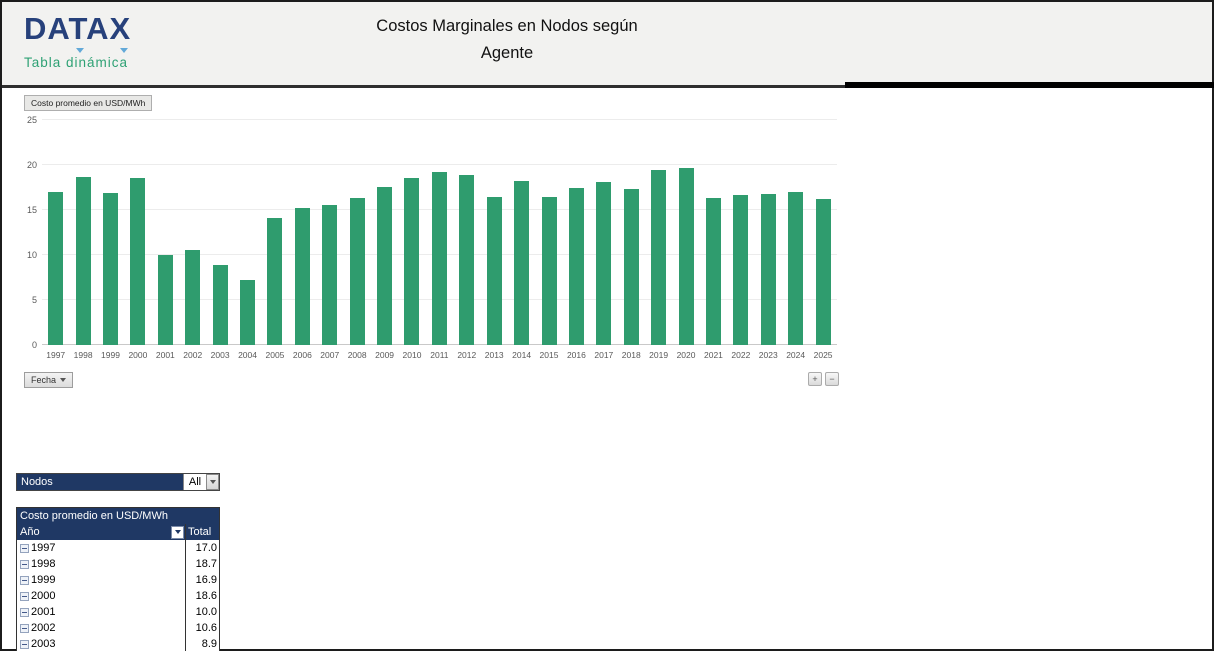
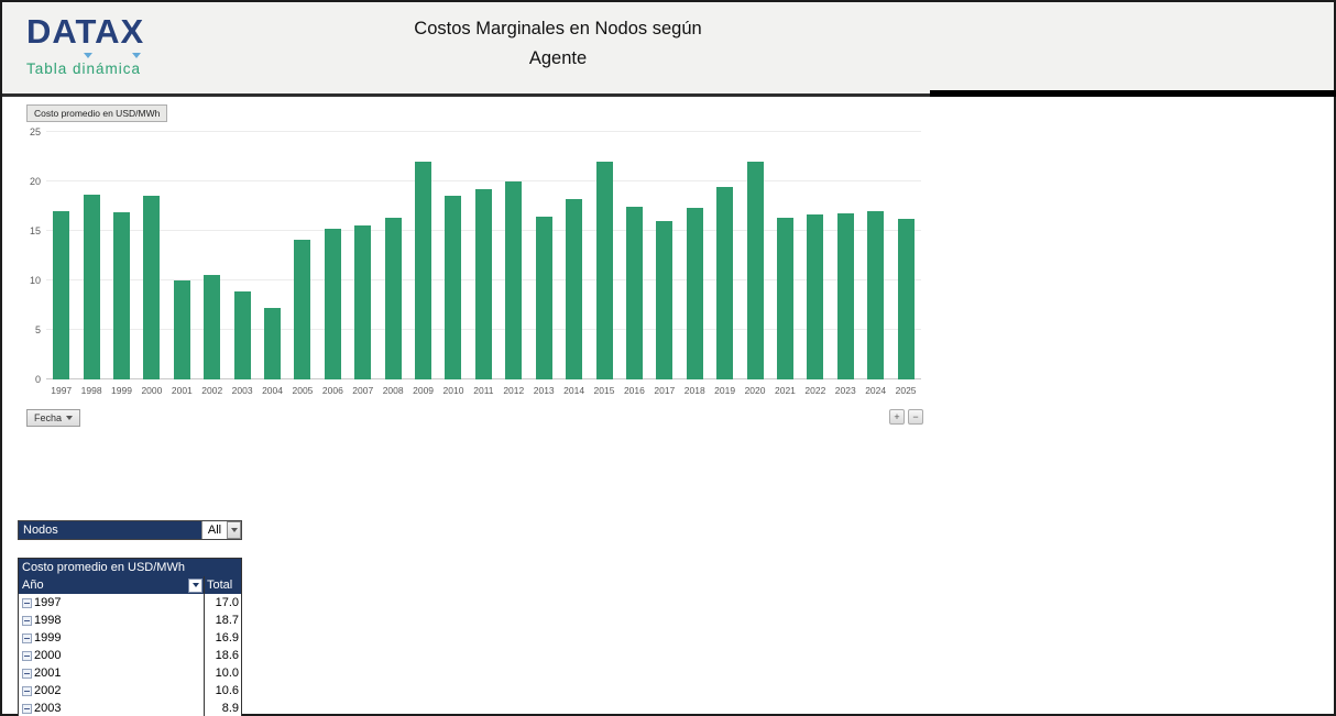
2009: 18 -> 22
2012: 19 -> 20
2015: 16 -> 22
2017: 18 -> 16
2020: 20 -> 22
